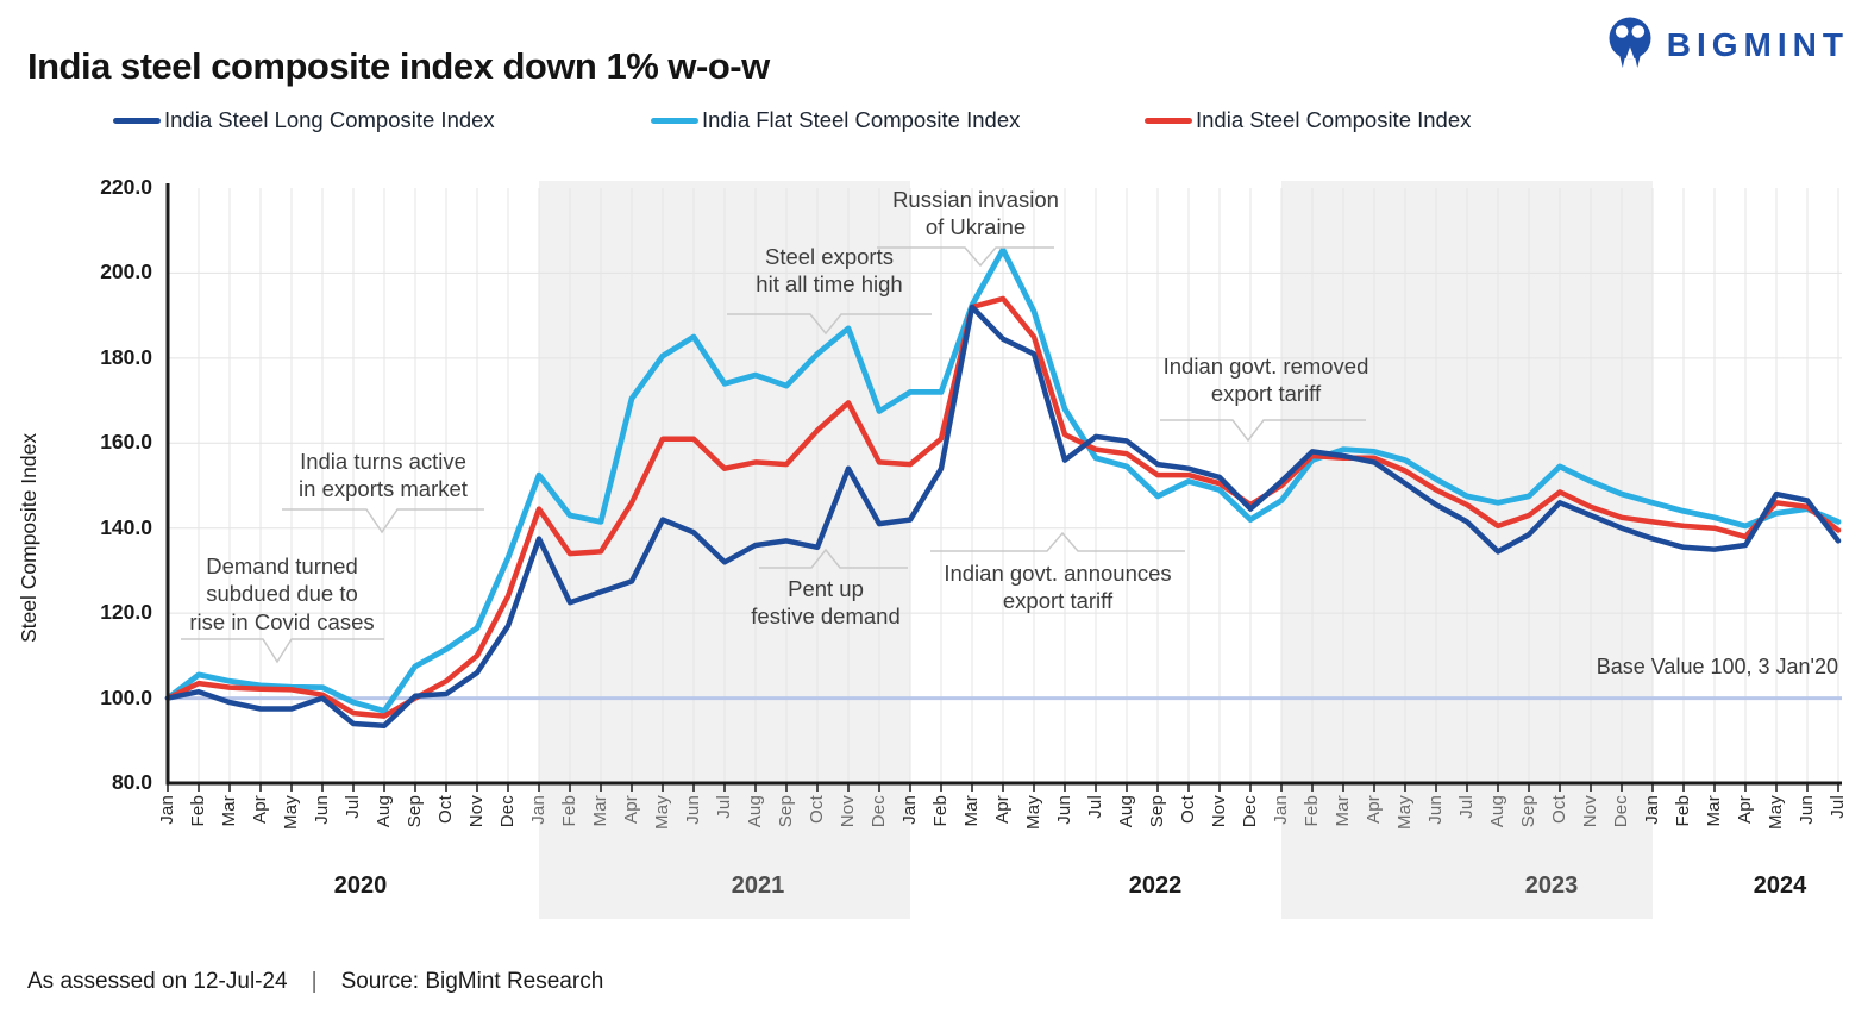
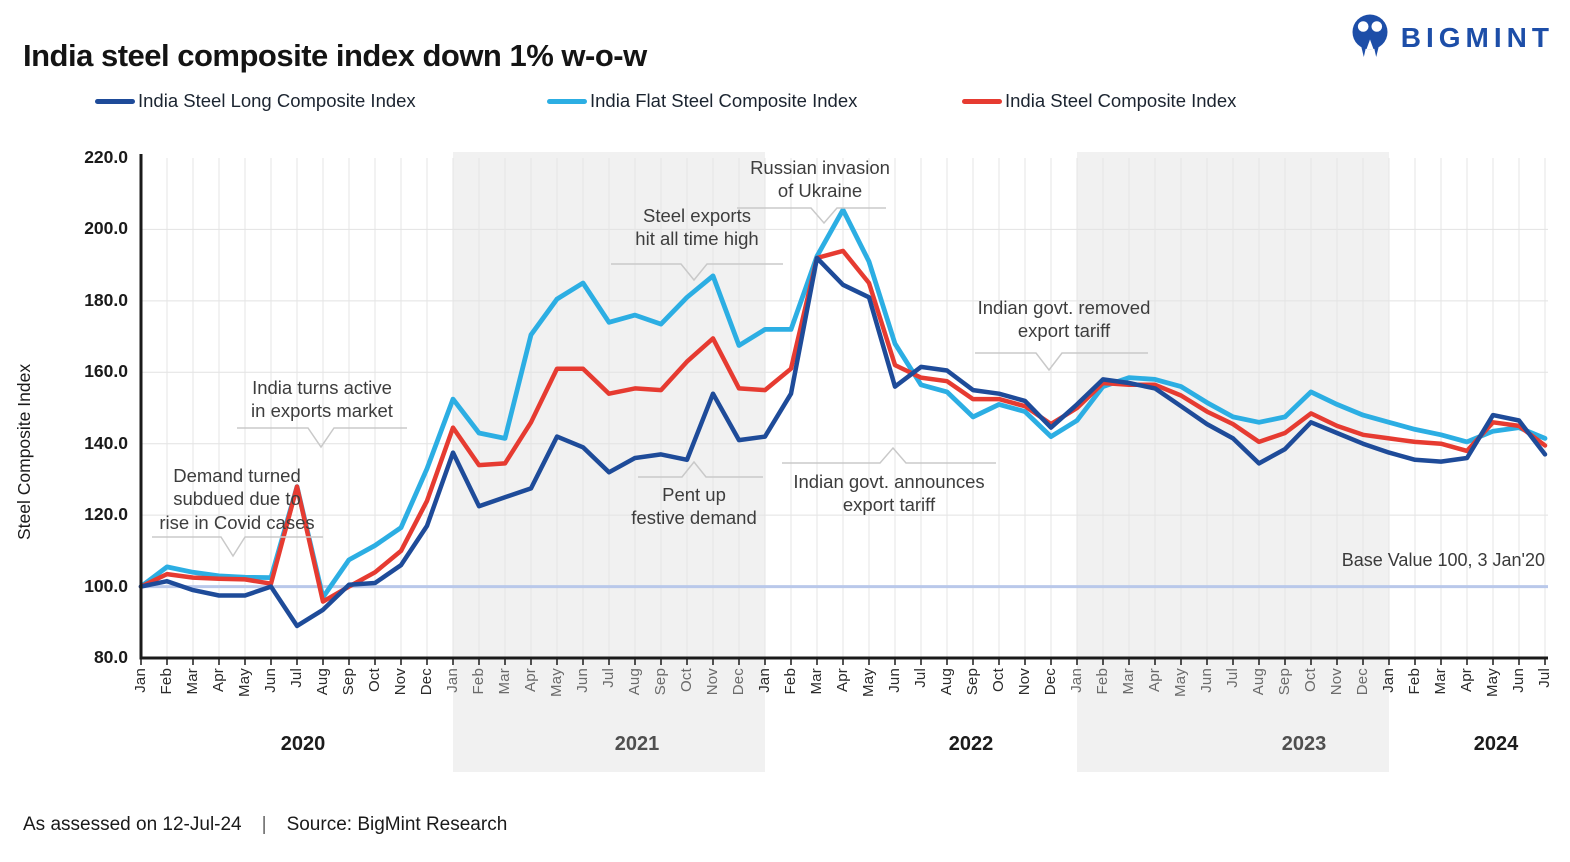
India Flat Steel Composite Index/Jul 2020: 99 -> 128
India Steel Composite Index/Jul 2020: 96 -> 128
India Steel Long Composite Index/Jul 2020: 94 -> 89
